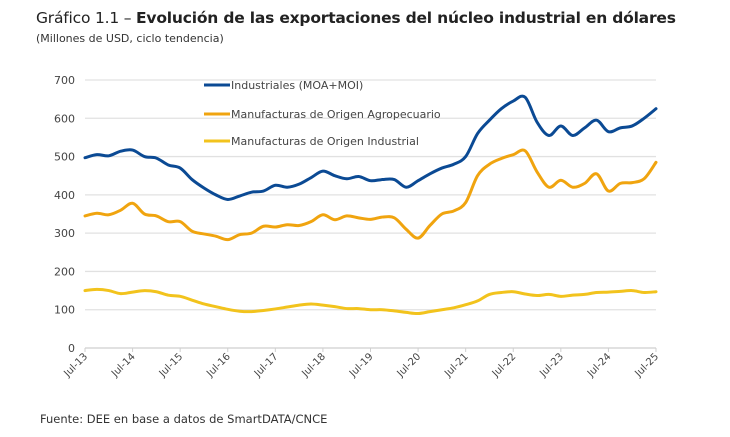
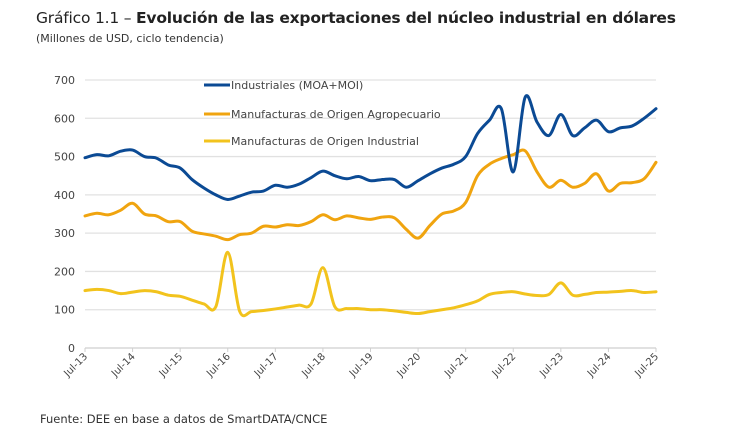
Manufacturas de Origen Industrial/Jul-16: 100 -> 250
Manufacturas de Origen Industrial/Jul-18: 110 -> 210
Industriales (MOA+MOI)/Jul-22: 640 -> 460
Industriales (MOA+MOI)/Jul-23: 580 -> 610
Manufacturas de Origen Industrial/Jul-23: 140 -> 170
